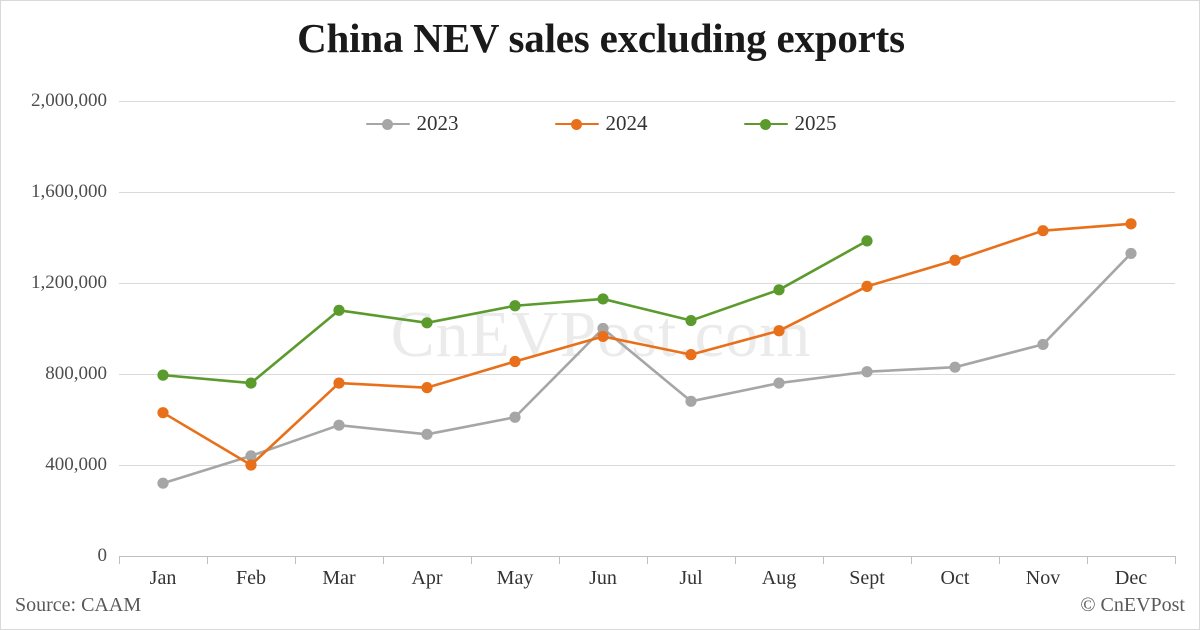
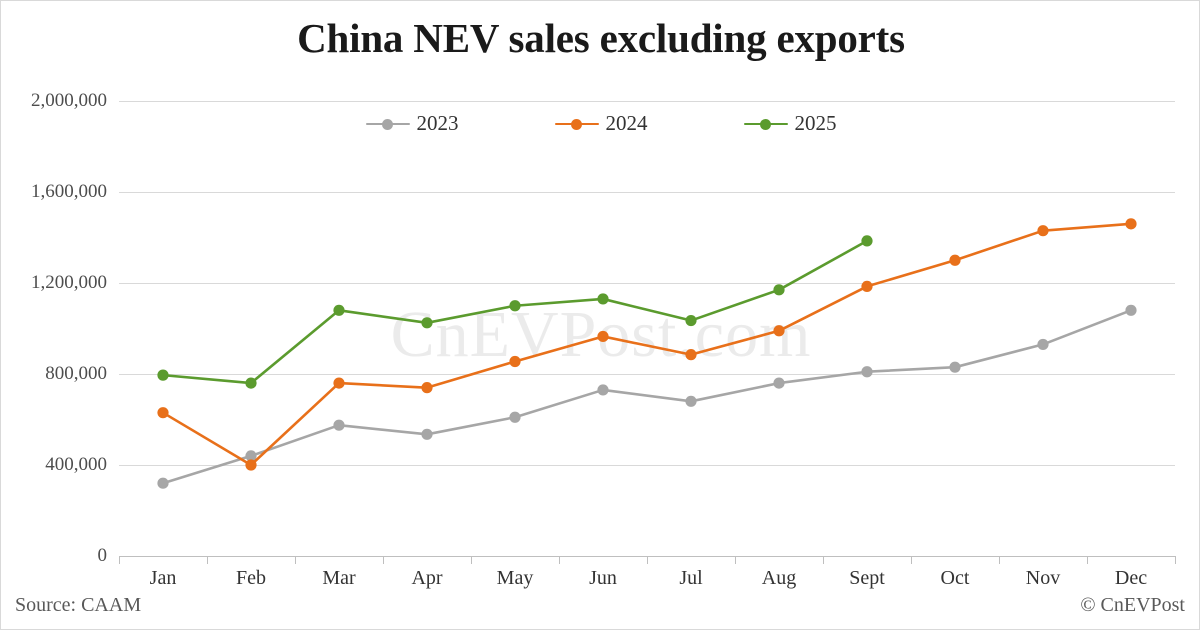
2023/Jun: 1000000 -> 730000
2023/Dec: 1330000 -> 1080000
